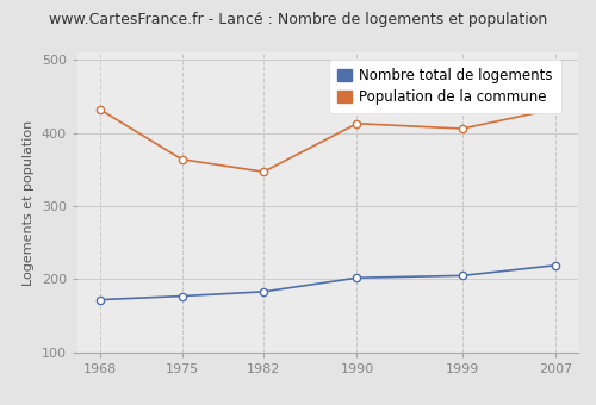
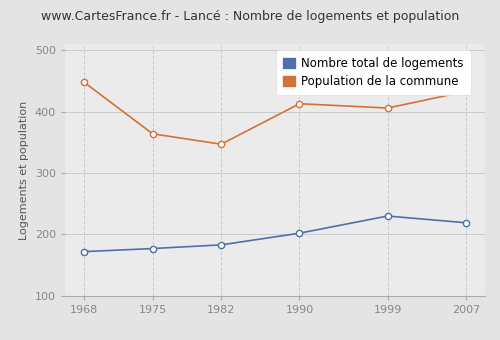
Population de la commune/1968: 432 -> 448
Nombre total de logements/1999: 205 -> 230
